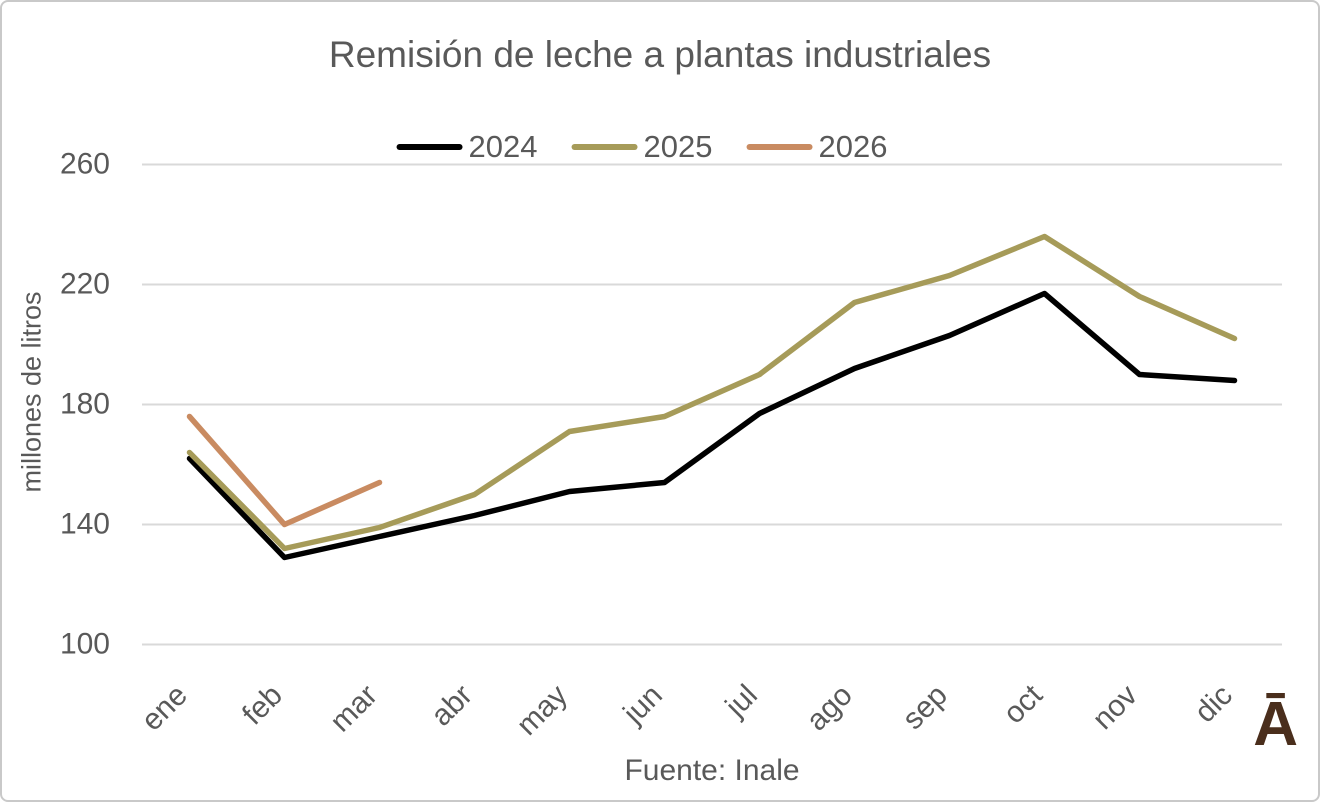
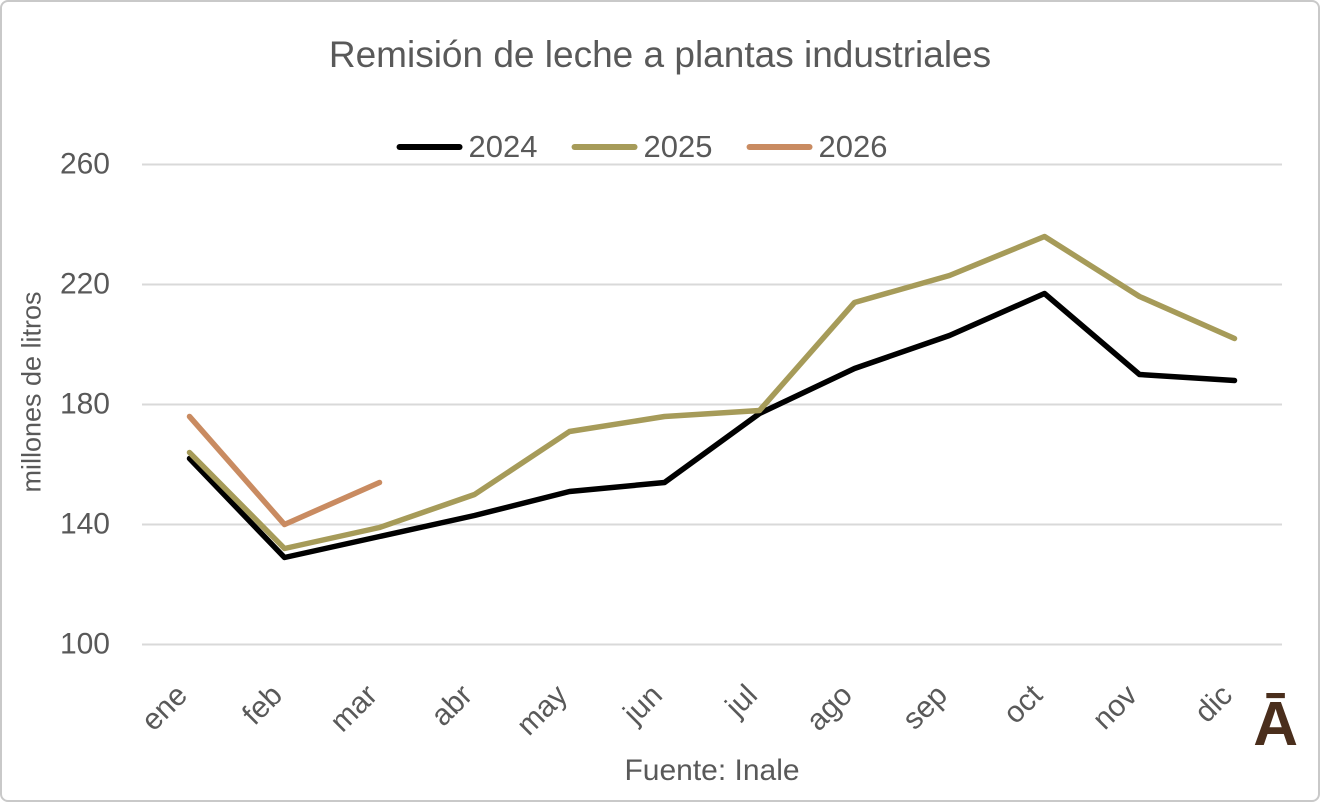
2025/jul: 190 -> 178
